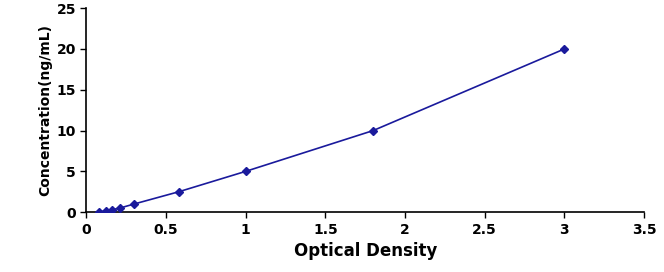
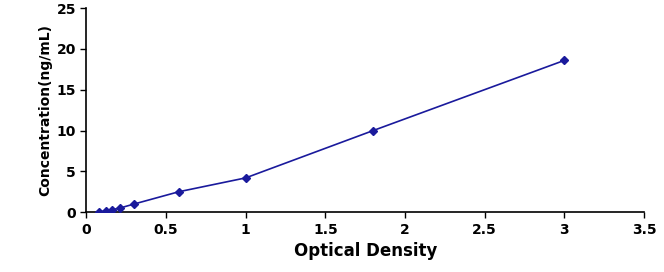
1: 5.0 -> 4.2
3: 20.0 -> 18.6
